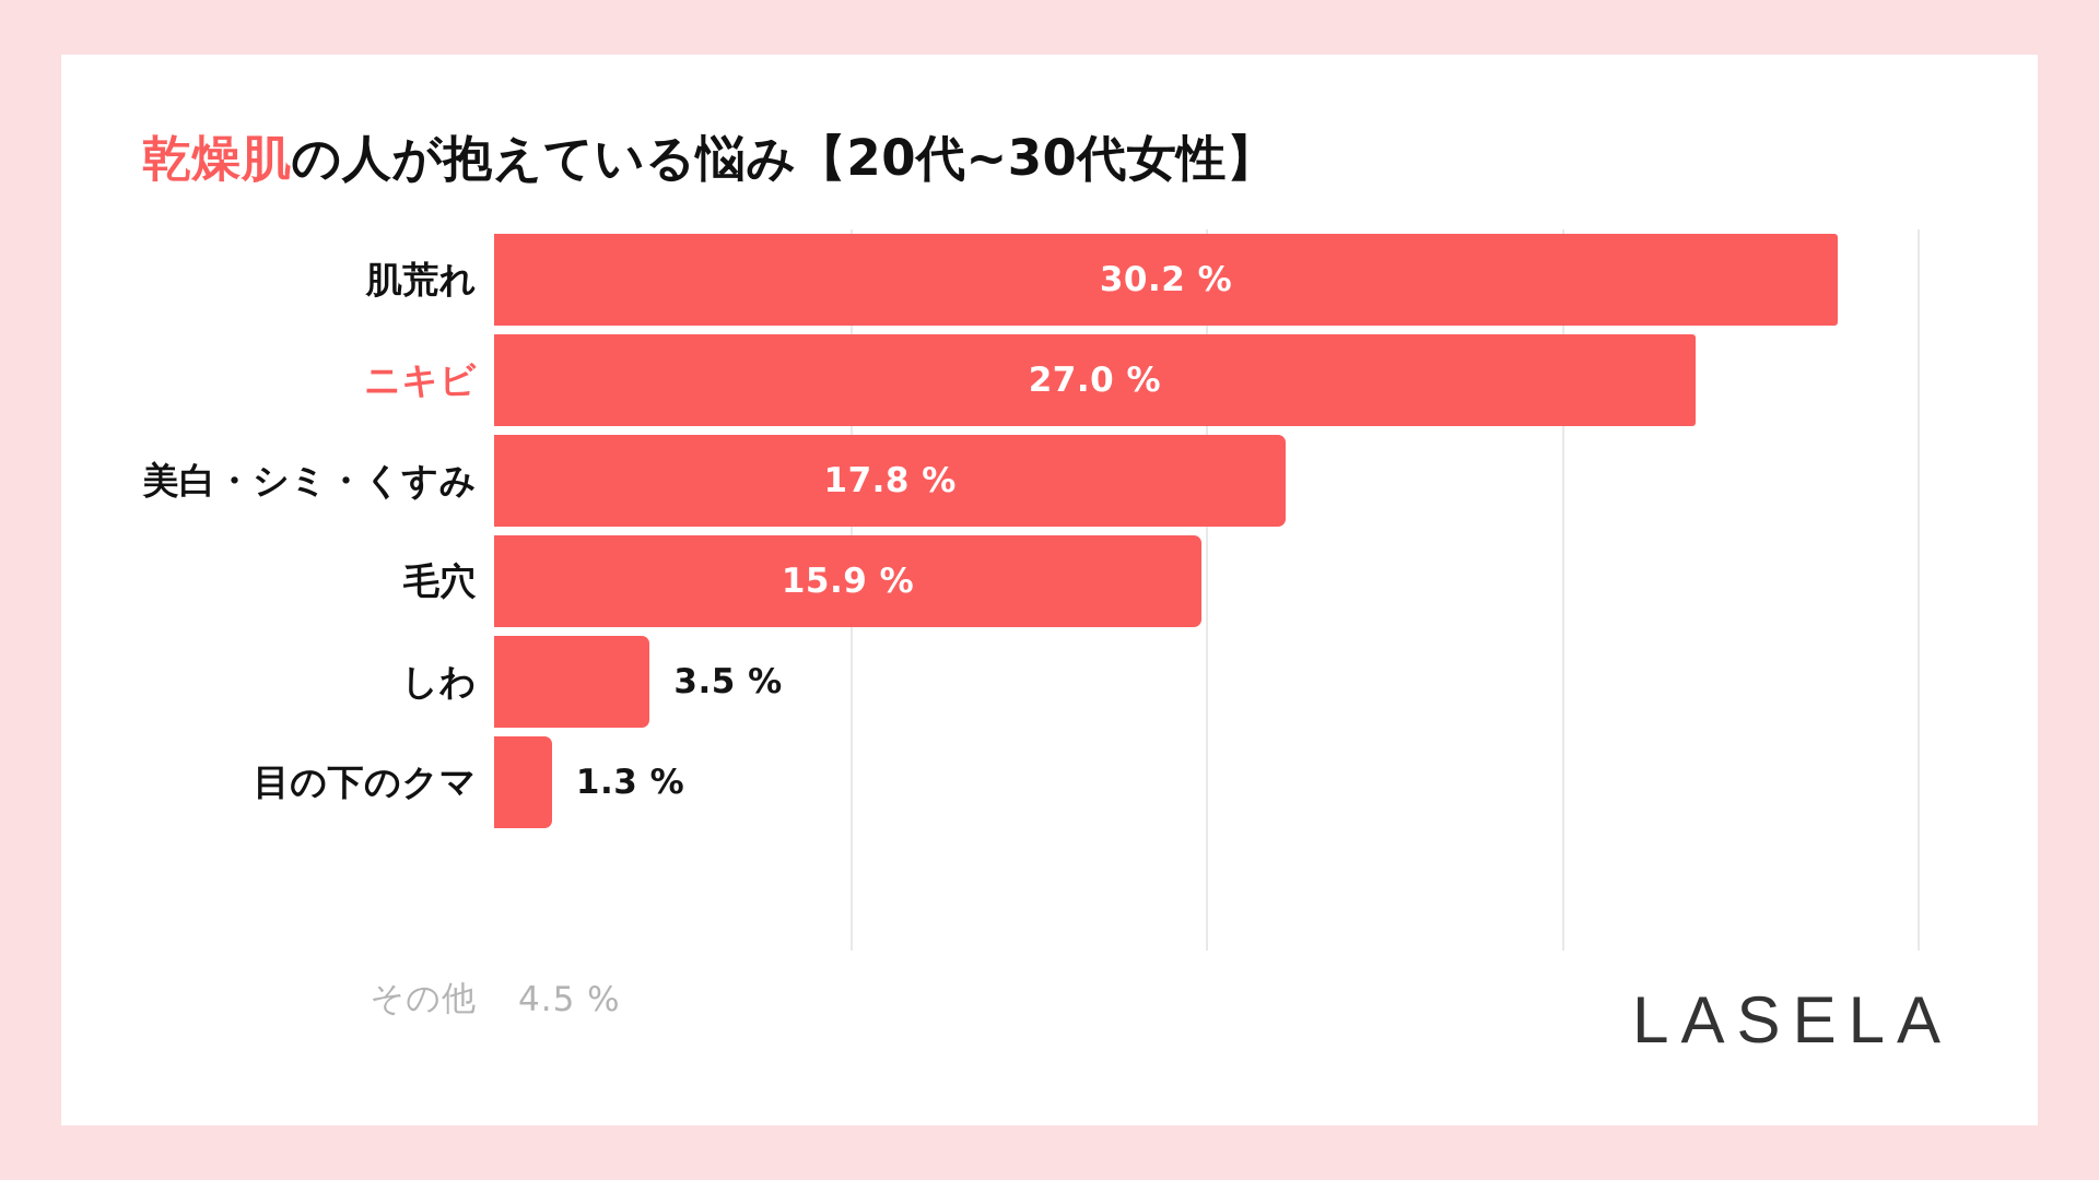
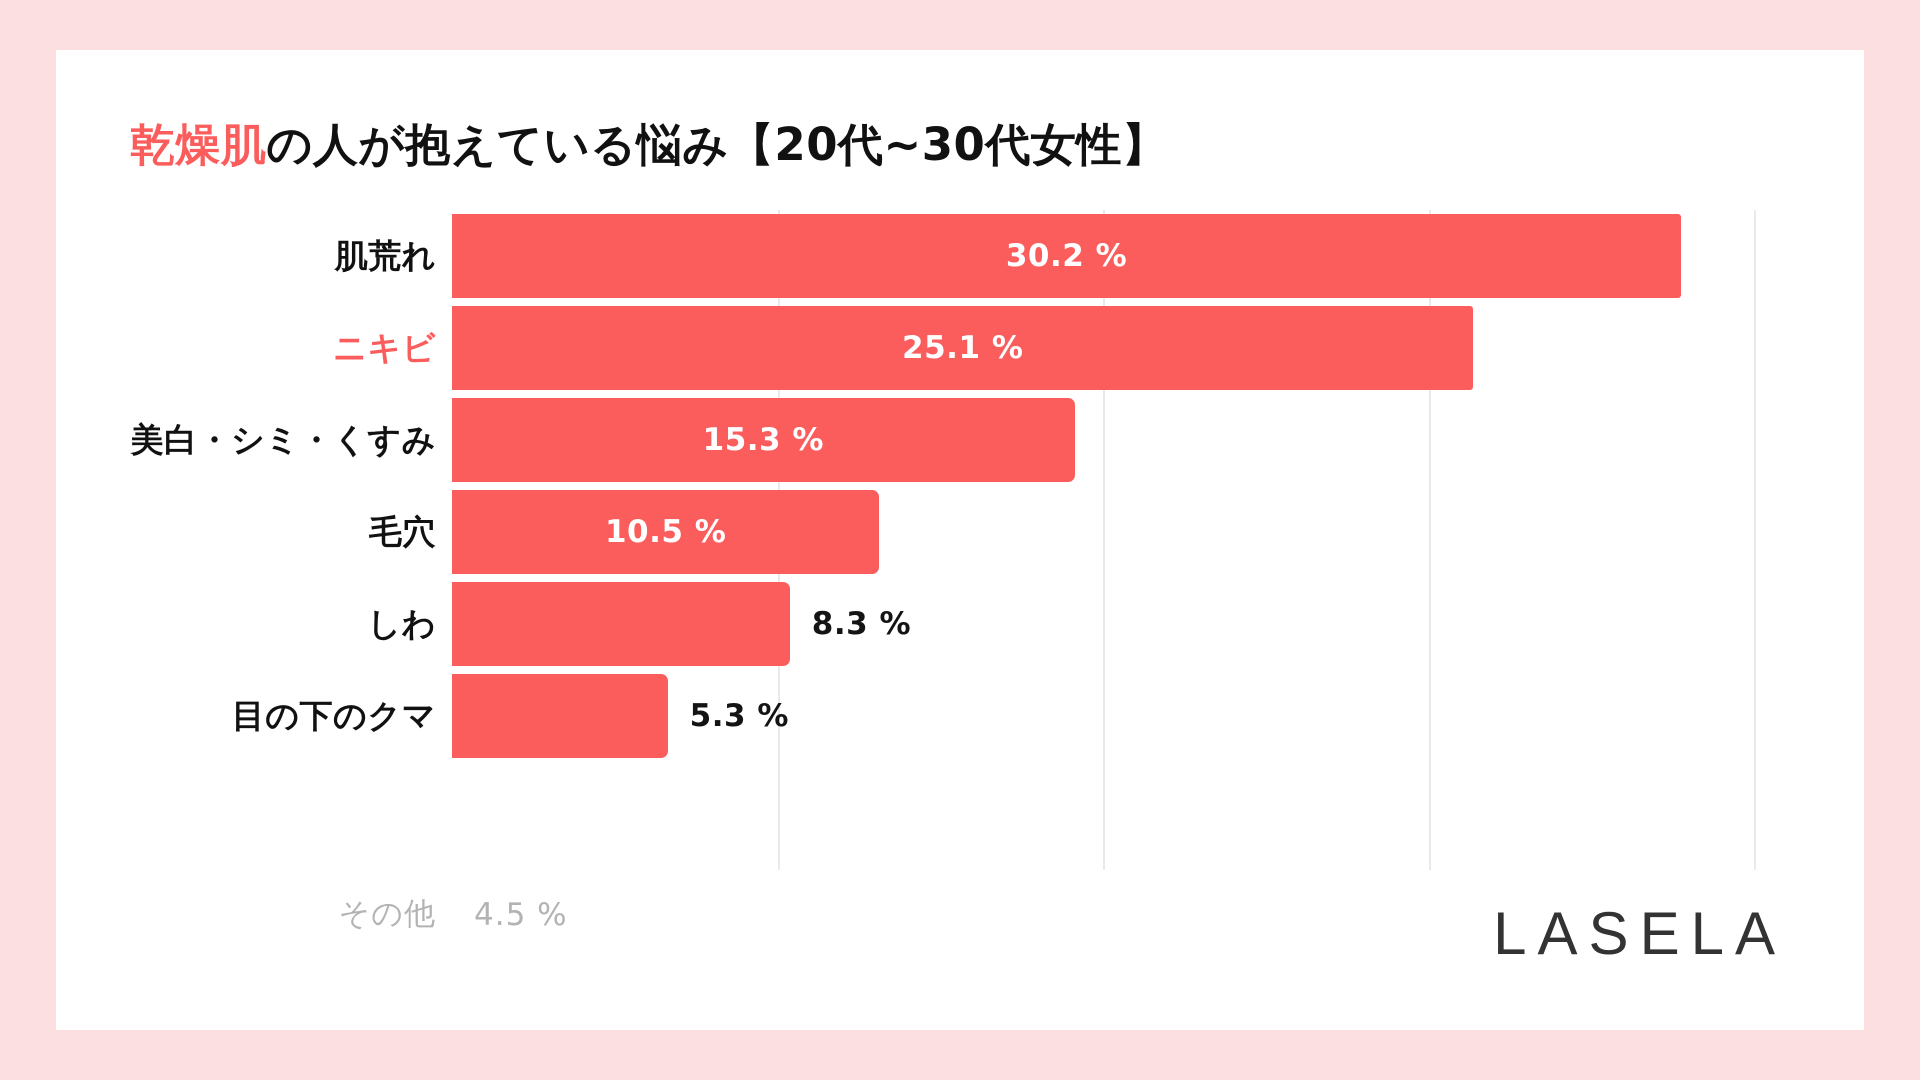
ニキビ: 27.0 -> 25.1
美白・シミ・くすみ: 17.8 -> 15.3
毛穴: 15.9 -> 10.5
しわ: 3.5 -> 8.3
目の下のクマ: 1.3 -> 5.3
